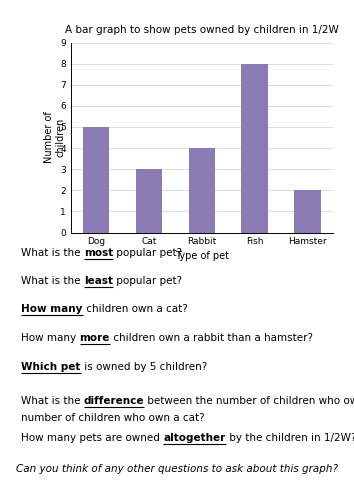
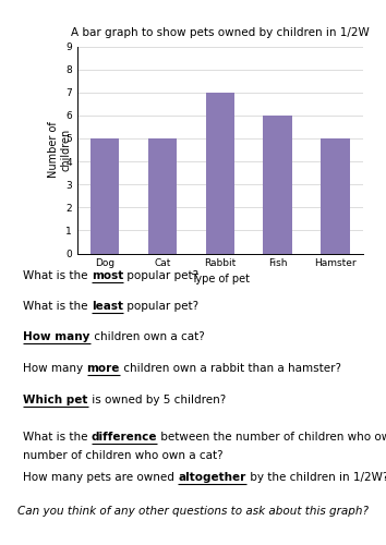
Cat: 3 -> 5
Rabbit: 4 -> 7
Fish: 8 -> 6
Hamster: 2 -> 5
